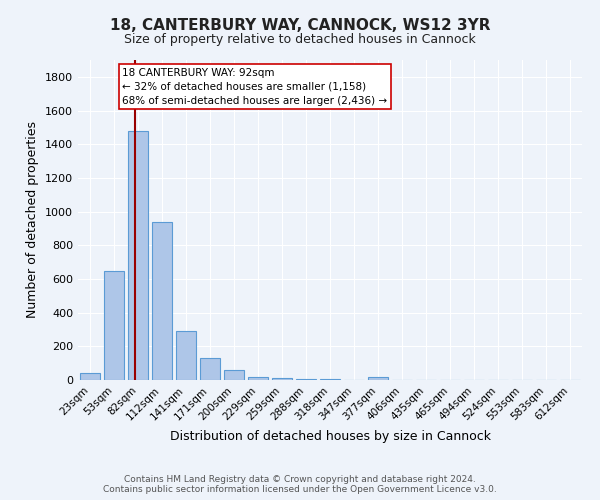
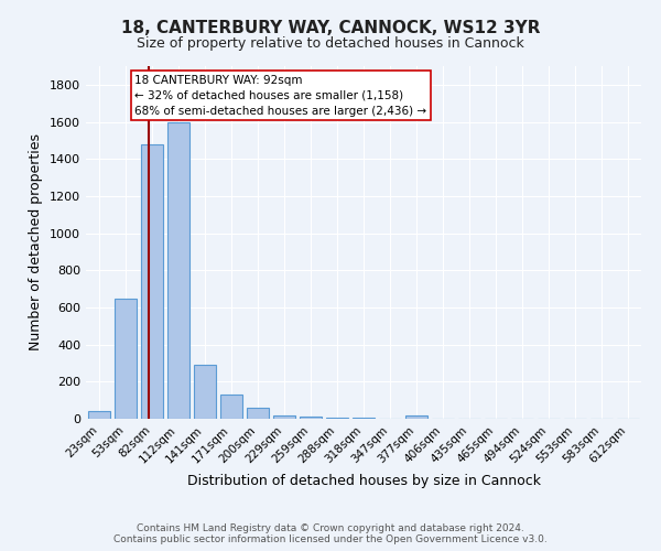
112sqm: 940 -> 1600
